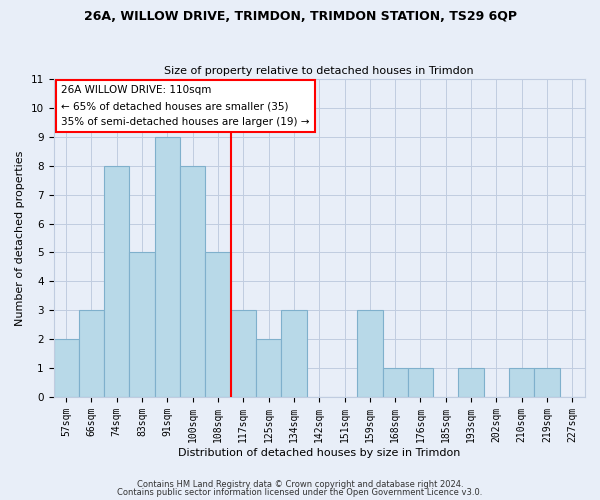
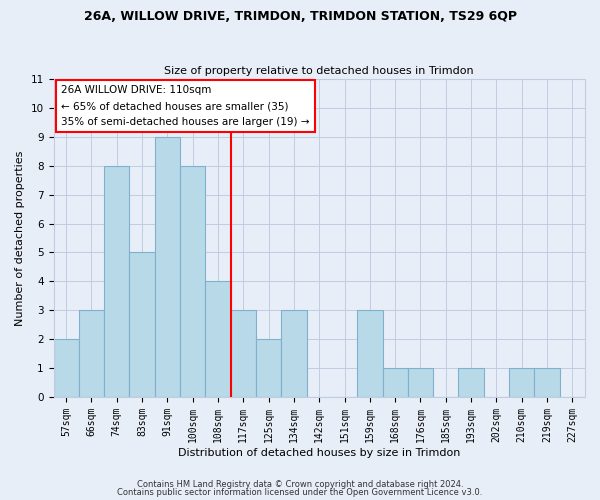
108sqm: 5 -> 4
